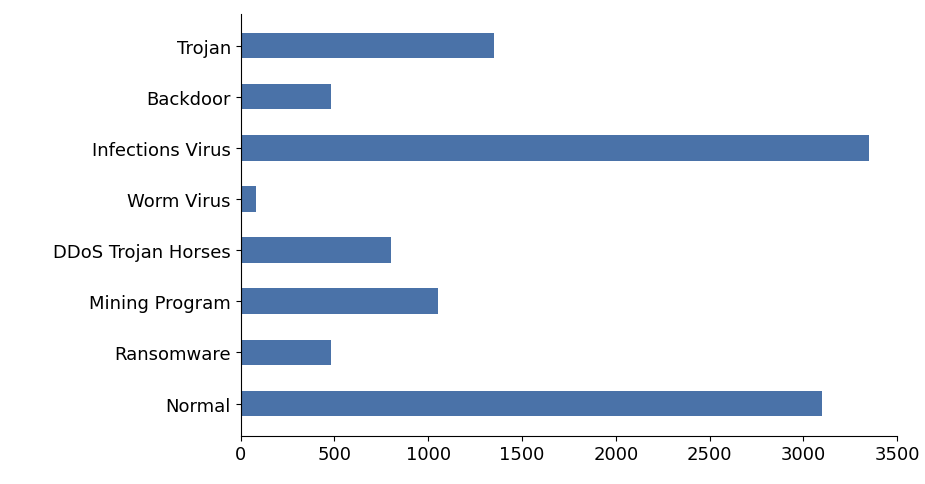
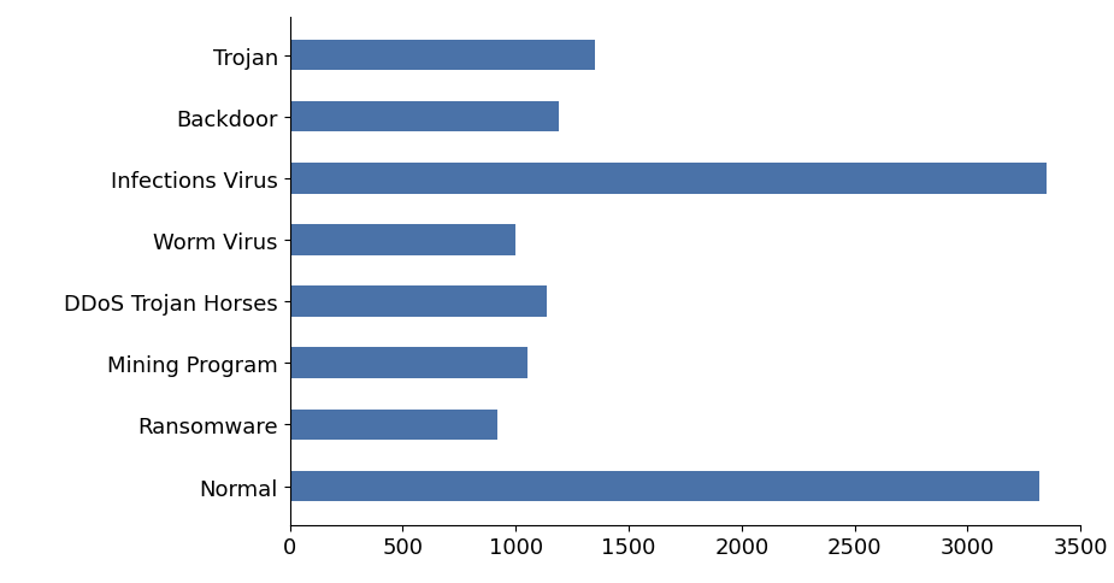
Backdoor: 480 -> 1190
Worm Virus: 80 -> 1000
DDoS Trojan Horses: 800 -> 1140
Ransomware: 480 -> 920
Normal: 3100 -> 3320
